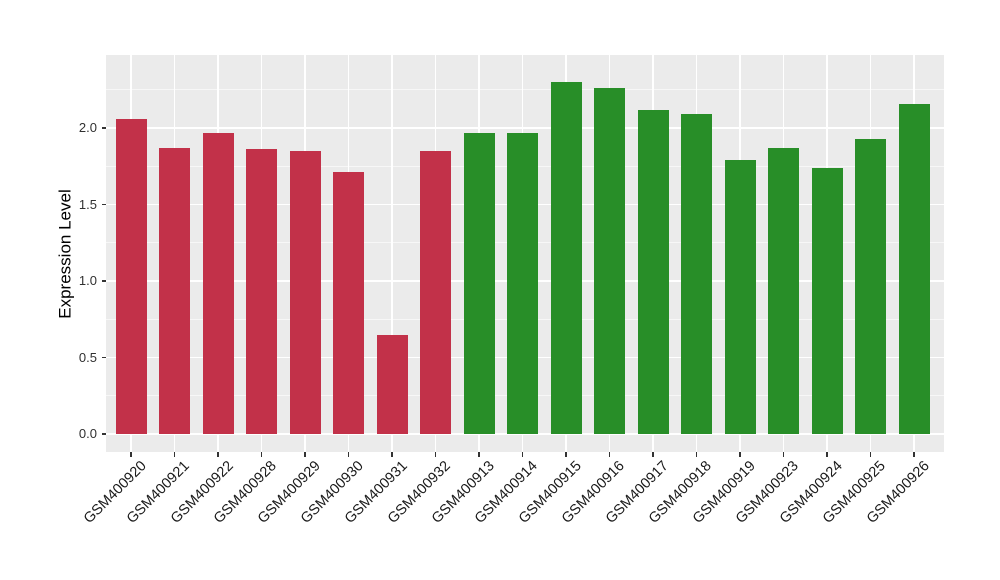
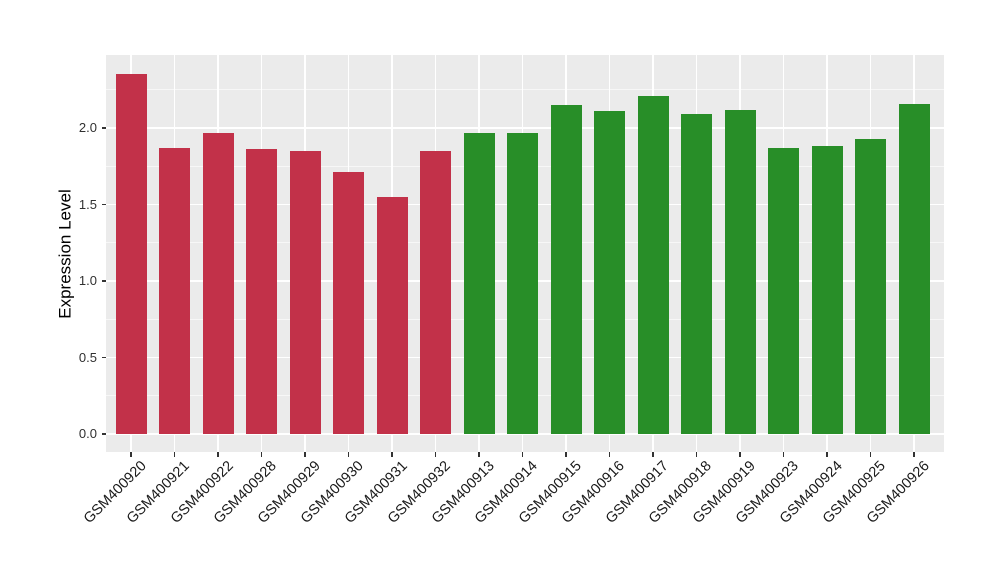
GSM400920: 2.06 -> 2.35
GSM400931: 0.65 -> 1.55
GSM400915: 2.30 -> 2.15
GSM400916: 2.26 -> 2.11
GSM400917: 2.12 -> 2.21
GSM400919: 1.79 -> 2.12
GSM400924: 1.74 -> 1.88
